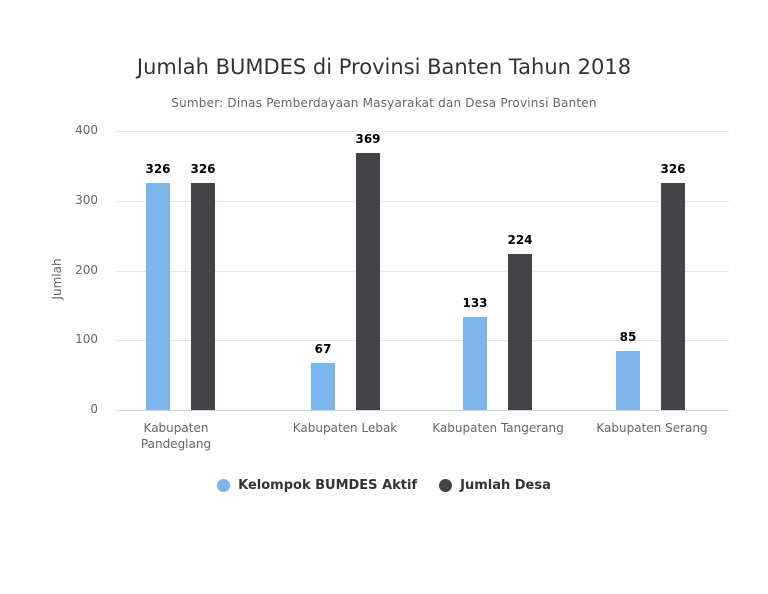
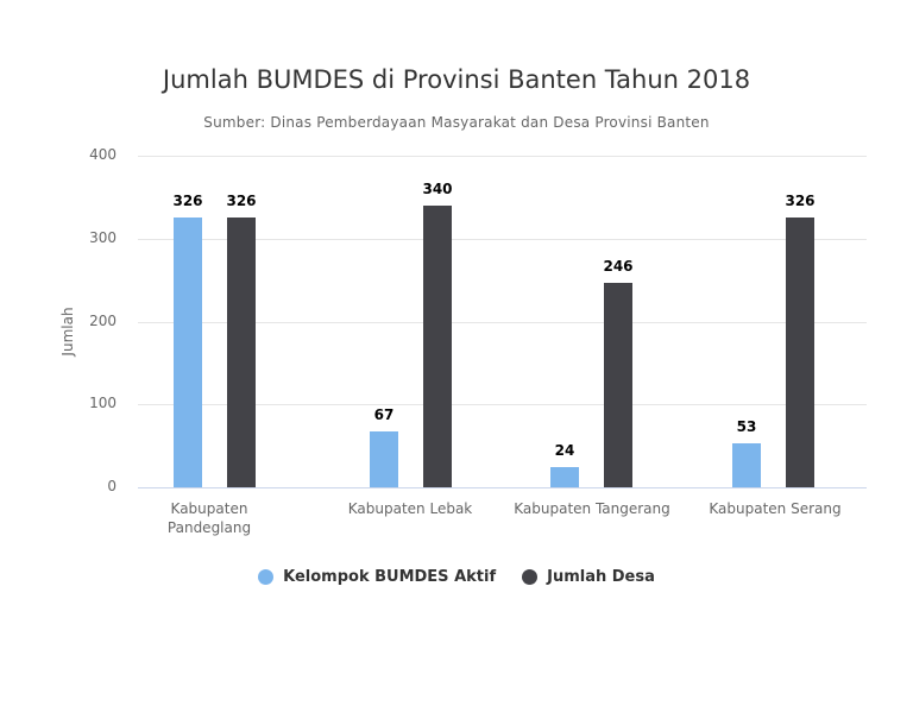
Jumlah Desa/Kabupaten Lebak: 369 -> 340
Kelompok BUMDES Aktif/Kabupaten Tangerang: 133 -> 24
Jumlah Desa/Kabupaten Tangerang: 224 -> 246
Kelompok BUMDES Aktif/Kabupaten Serang: 85 -> 53
